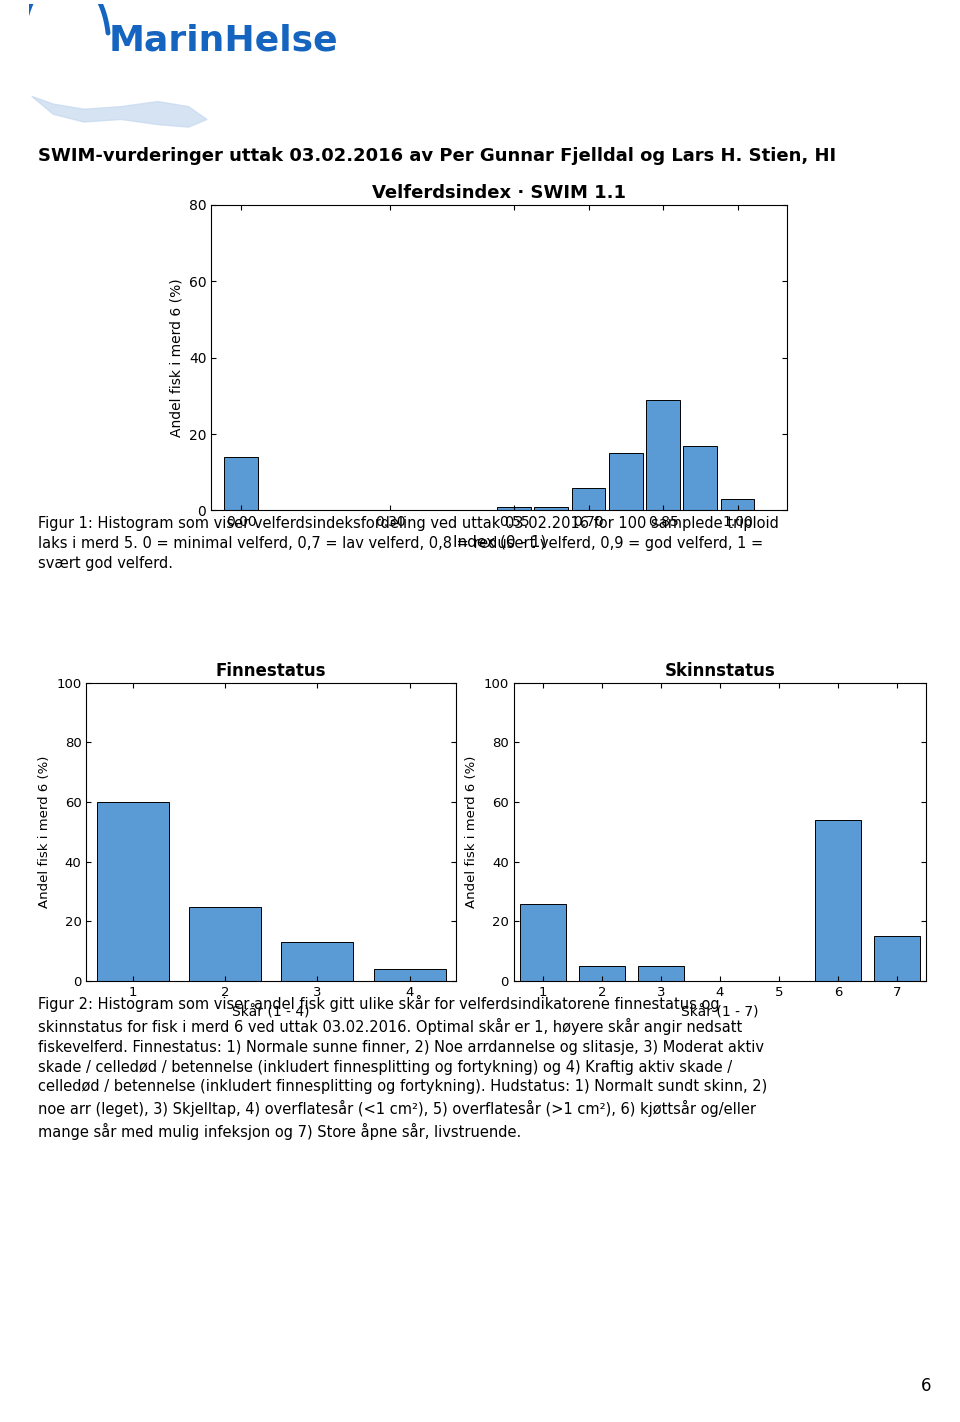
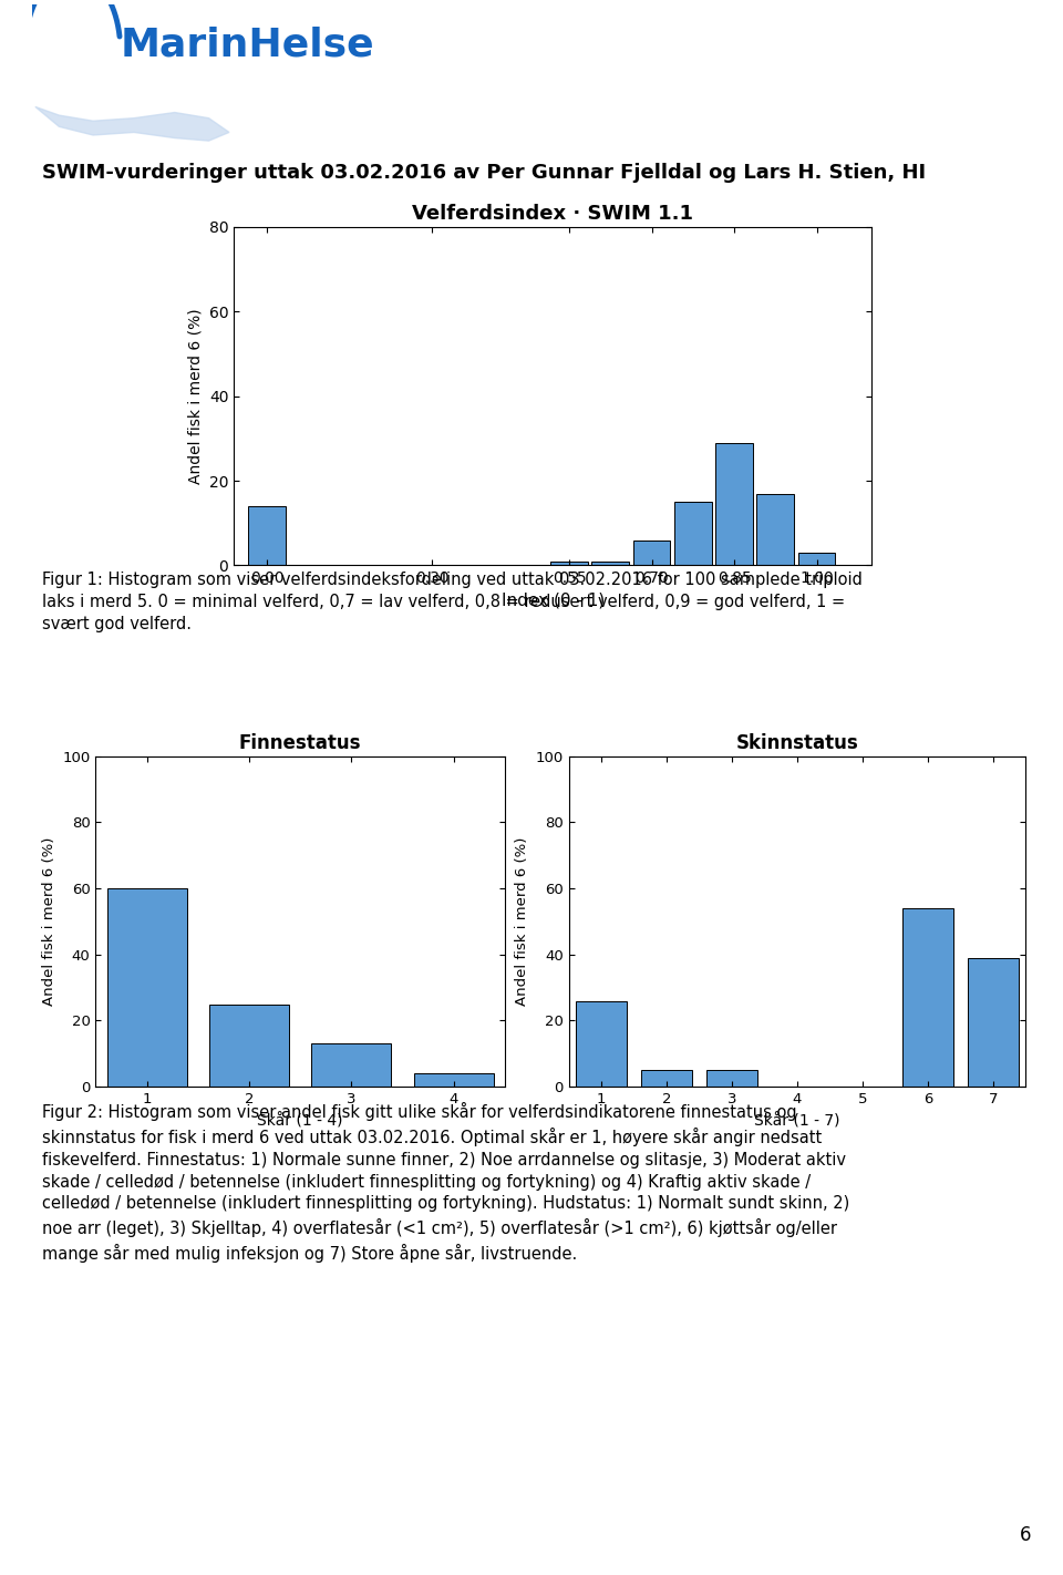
Skinnstatus/7: 15 -> 39
